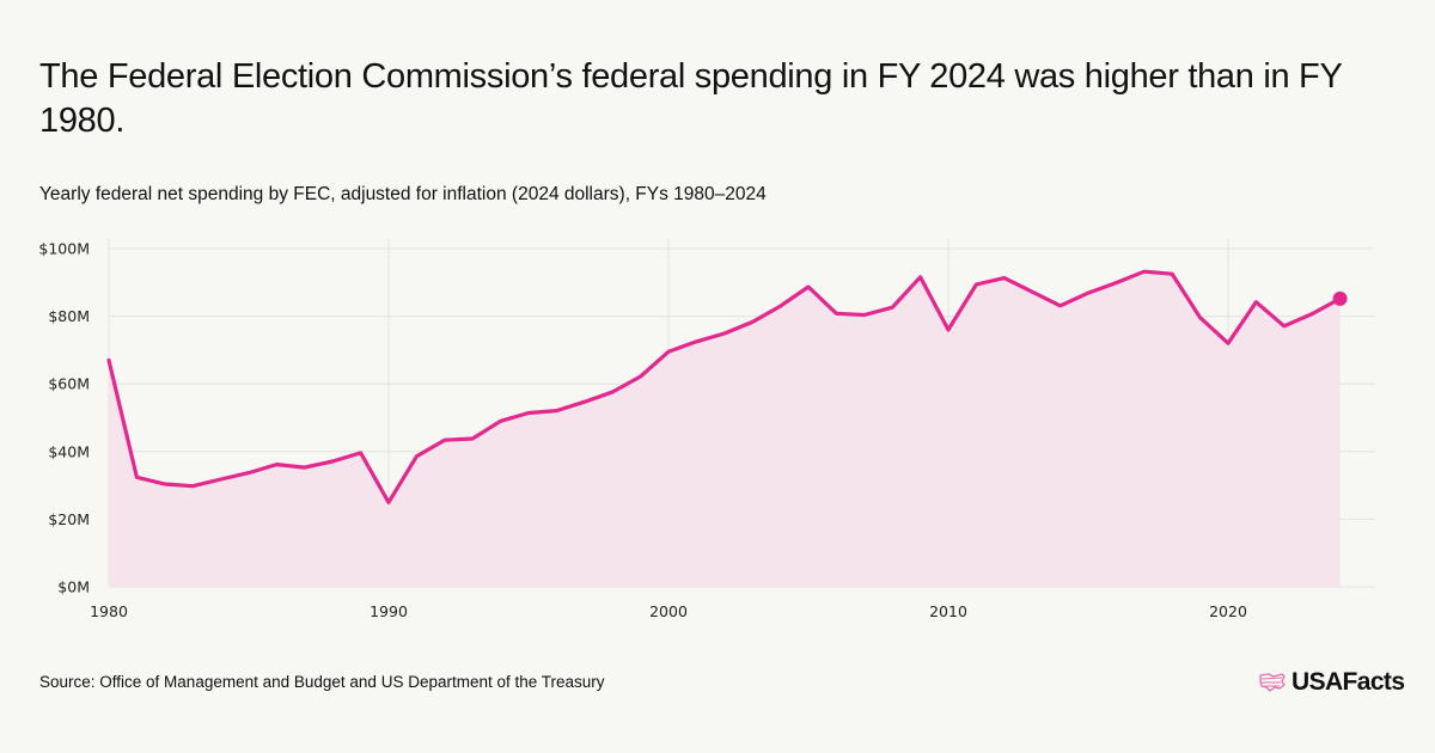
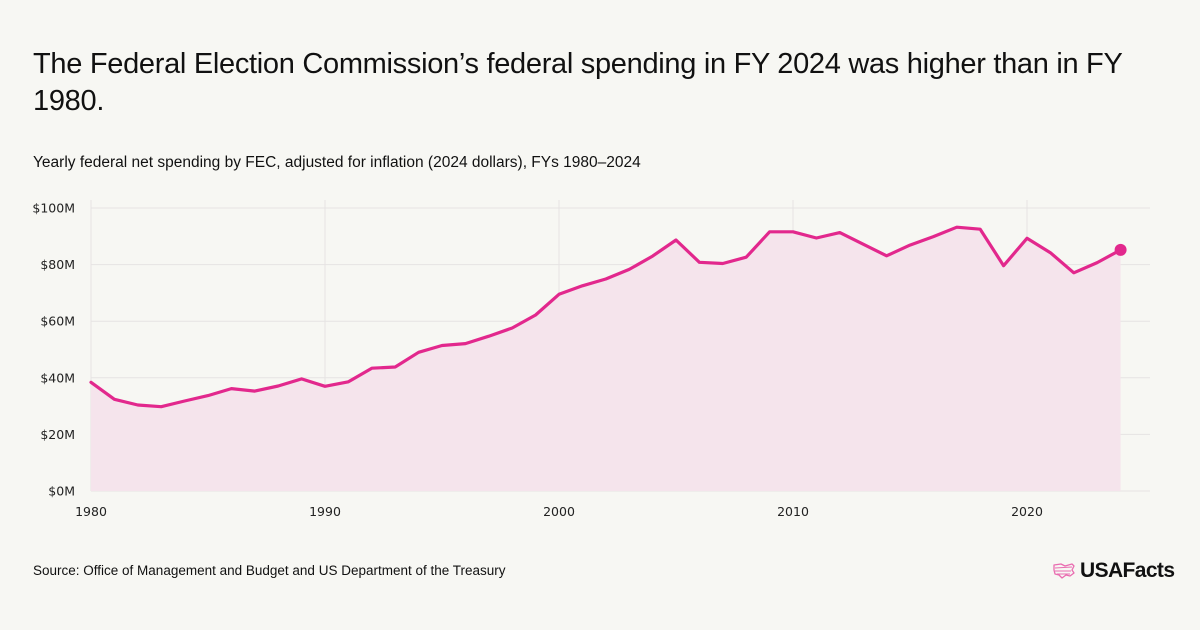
1980: $67M -> $38M
1990: $25M -> $37M
2010: $76M -> $92M
2020: $72M -> $89M
